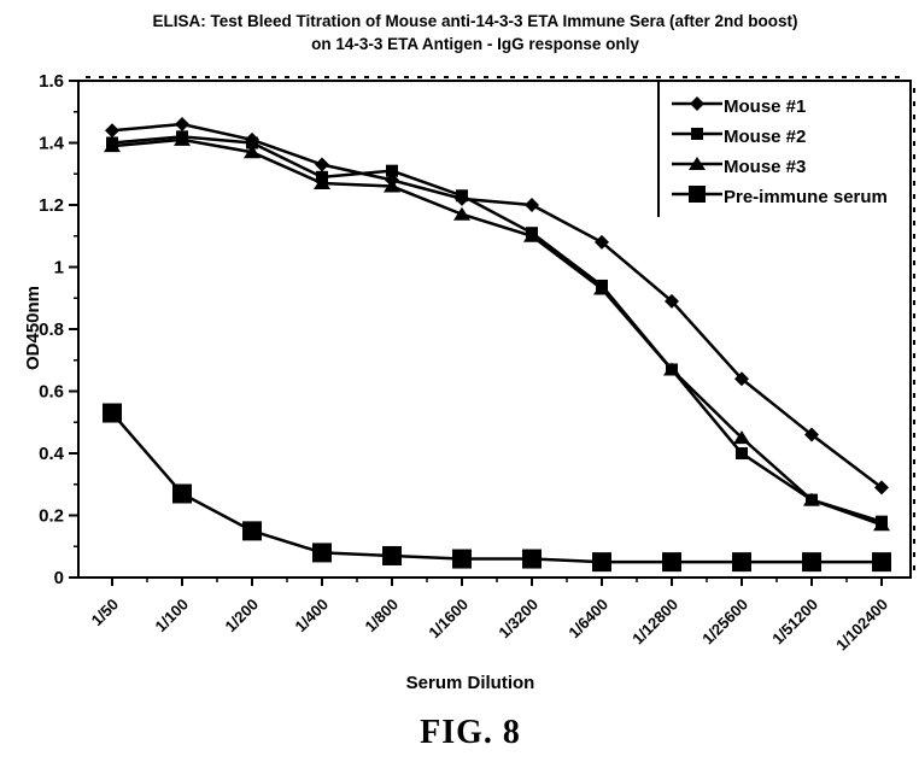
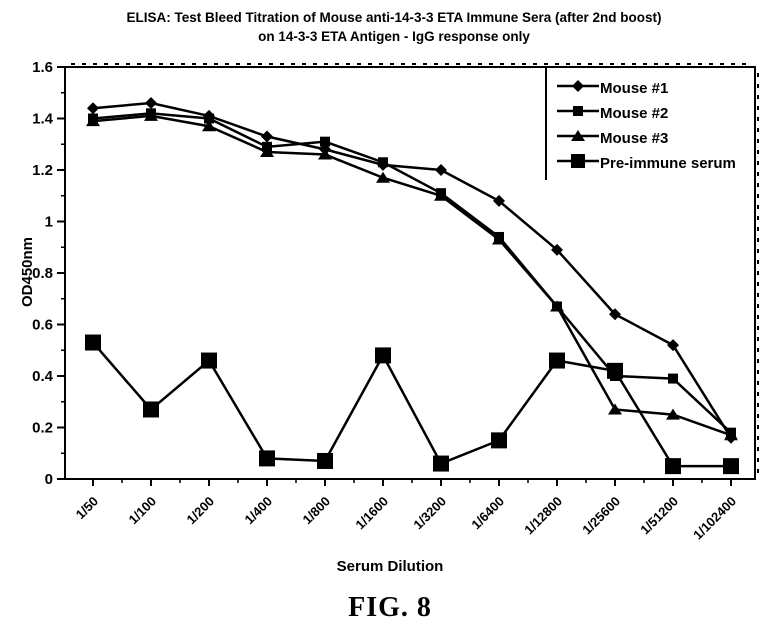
Pre-immune serum/1/200: 0.15 -> 0.46
Pre-immune serum/1/1600: 0.06 -> 0.48
Pre-immune serum/1/6400: 0.05 -> 0.15
Pre-immune serum/1/12800: 0.05 -> 0.46
Mouse #3/1/25600: 0.45 -> 0.27
Pre-immune serum/1/25600: 0.05 -> 0.42
Mouse #1/1/51200: 0.46 -> 0.52
Mouse #2/1/51200: 0.25 -> 0.39
Mouse #1/1/102400: 0.29 -> 0.16
